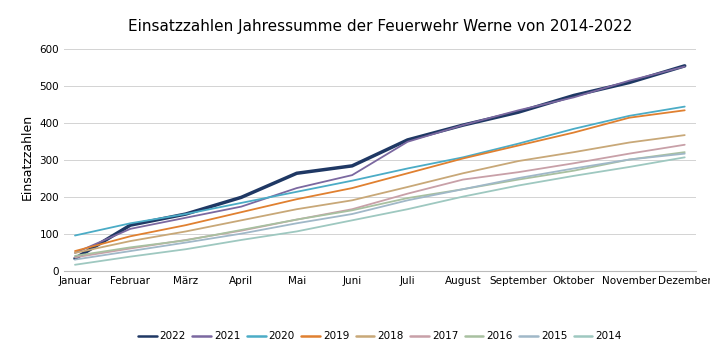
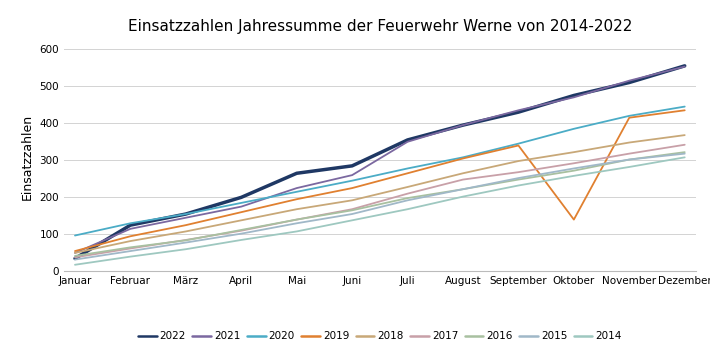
2019/Oktober: 375 -> 140
